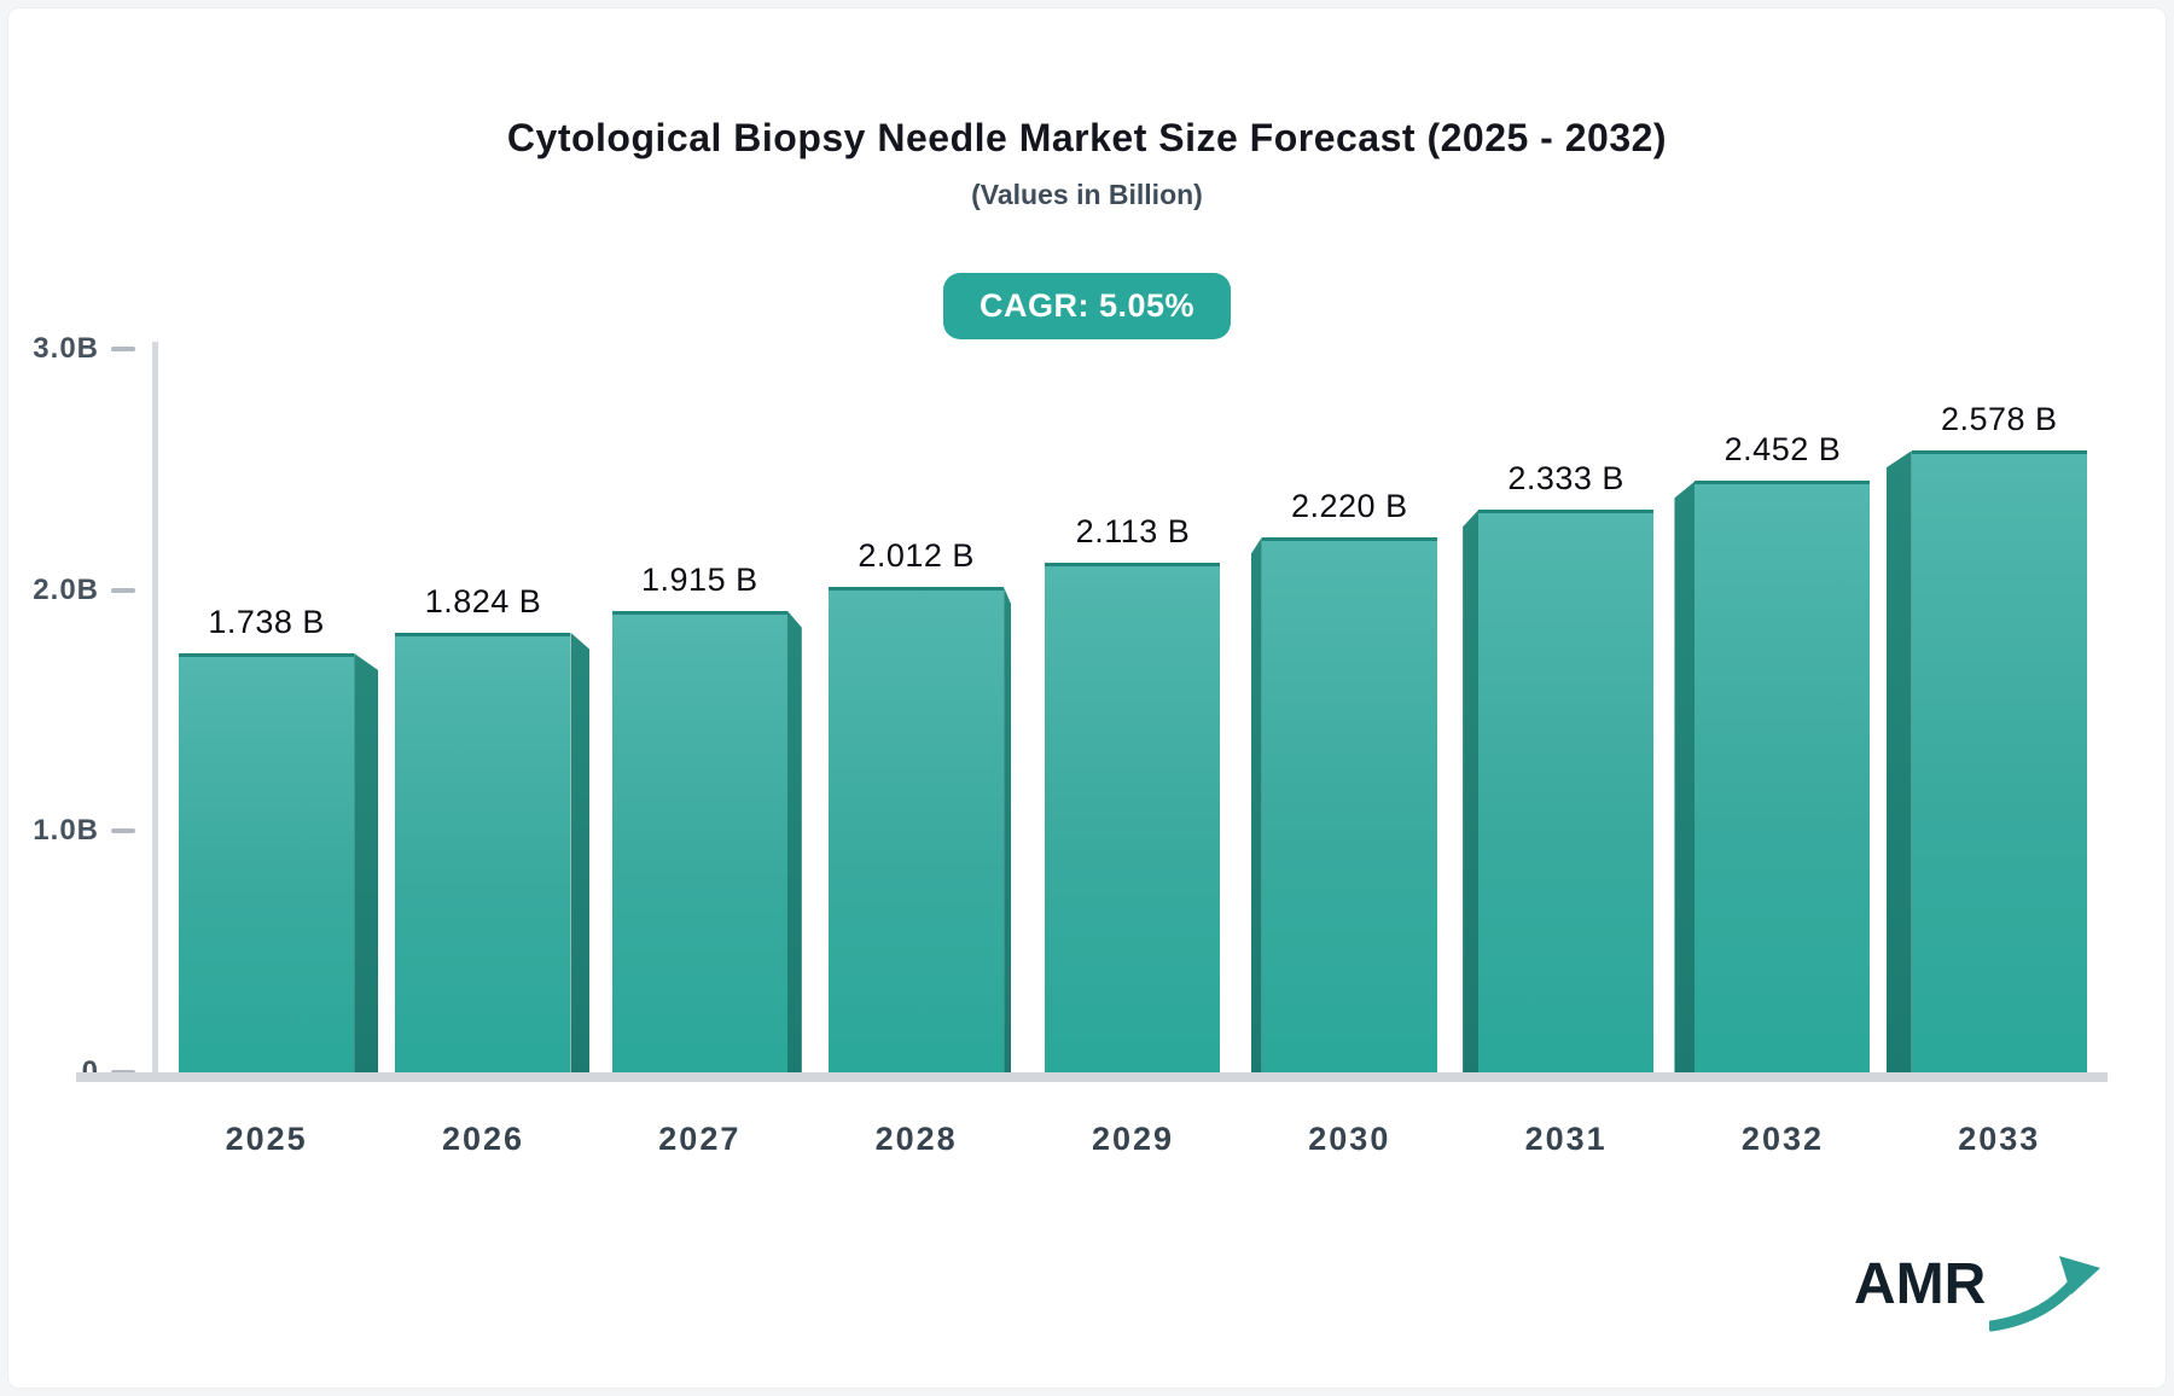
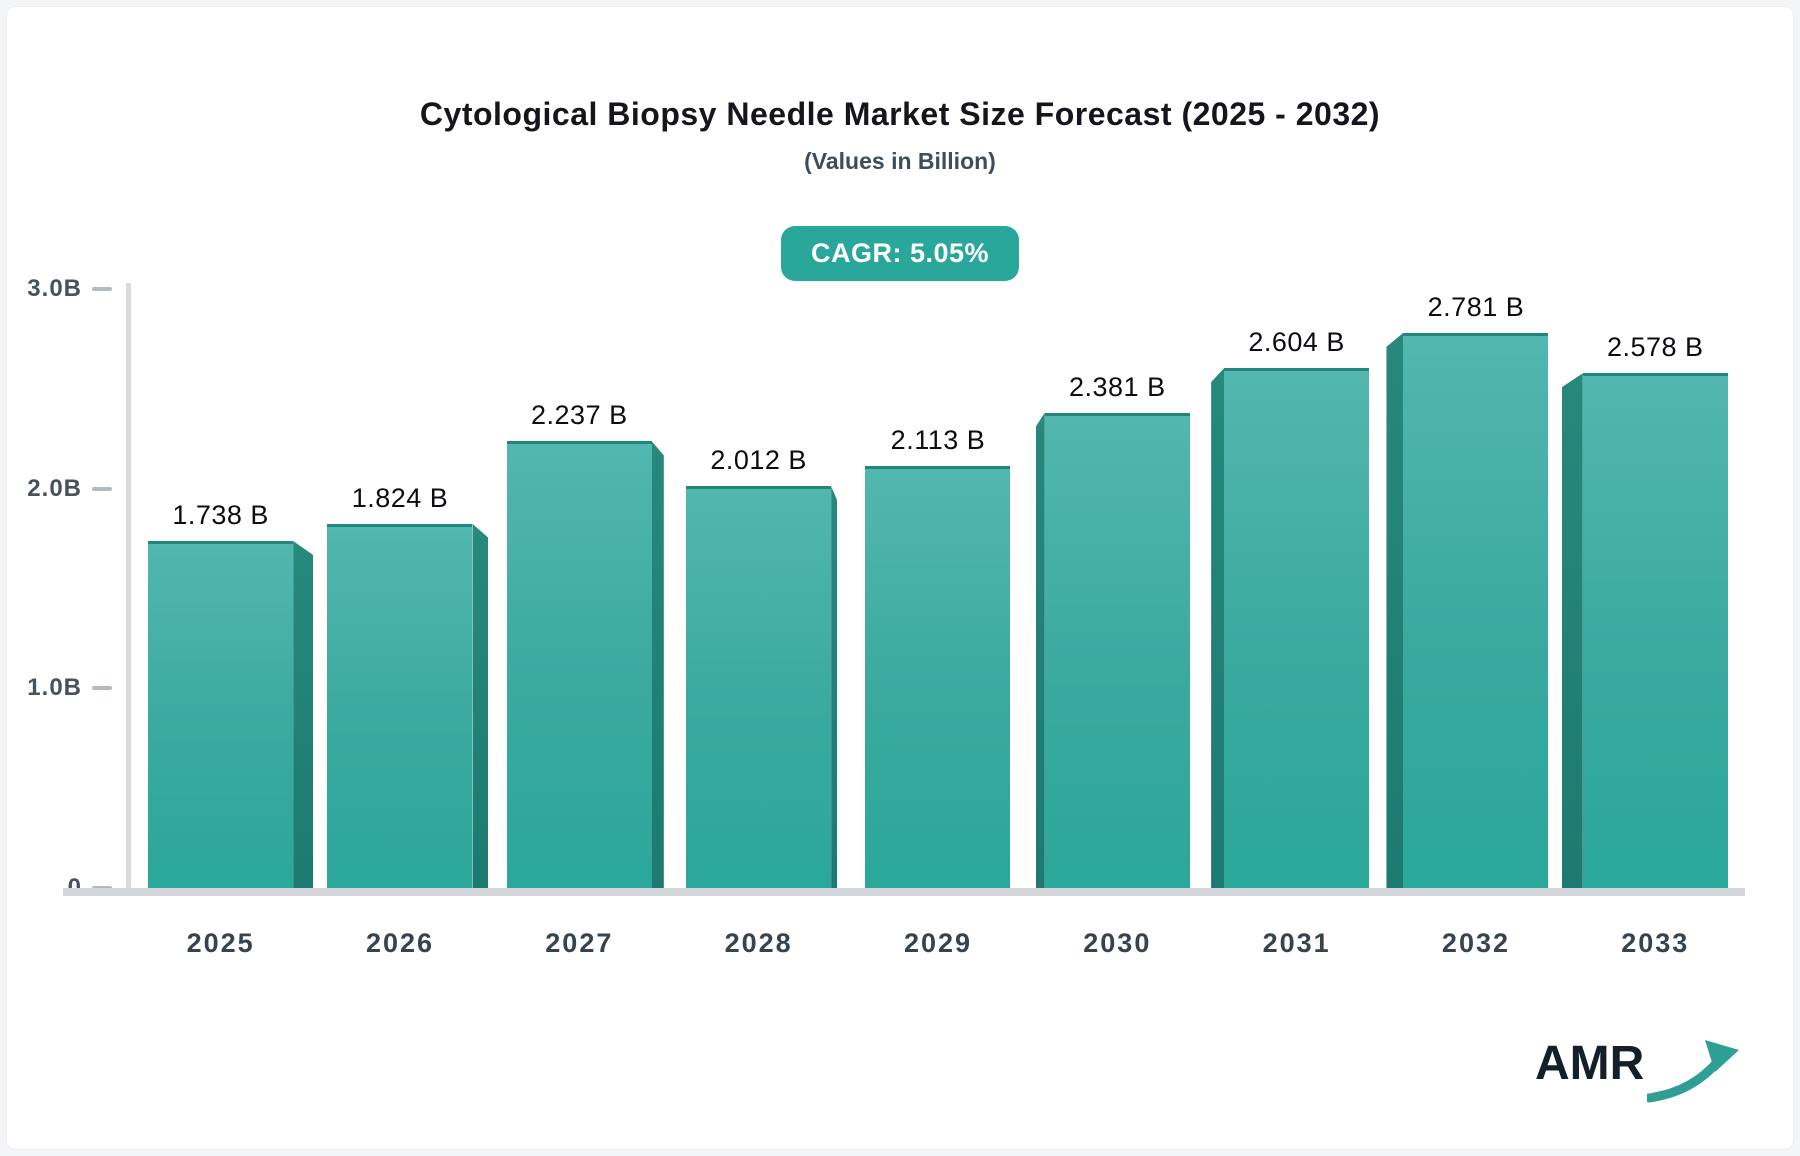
2027: 1.915 -> 2.237
2030: 2.220 -> 2.381
2031: 2.333 -> 2.604
2032: 2.452 -> 2.781
